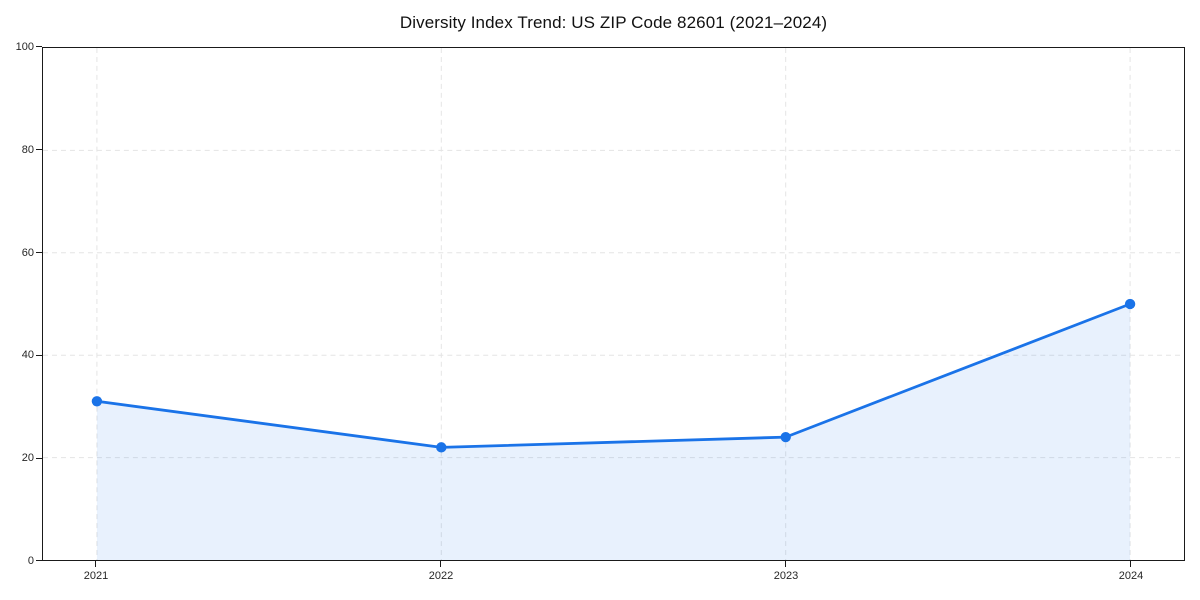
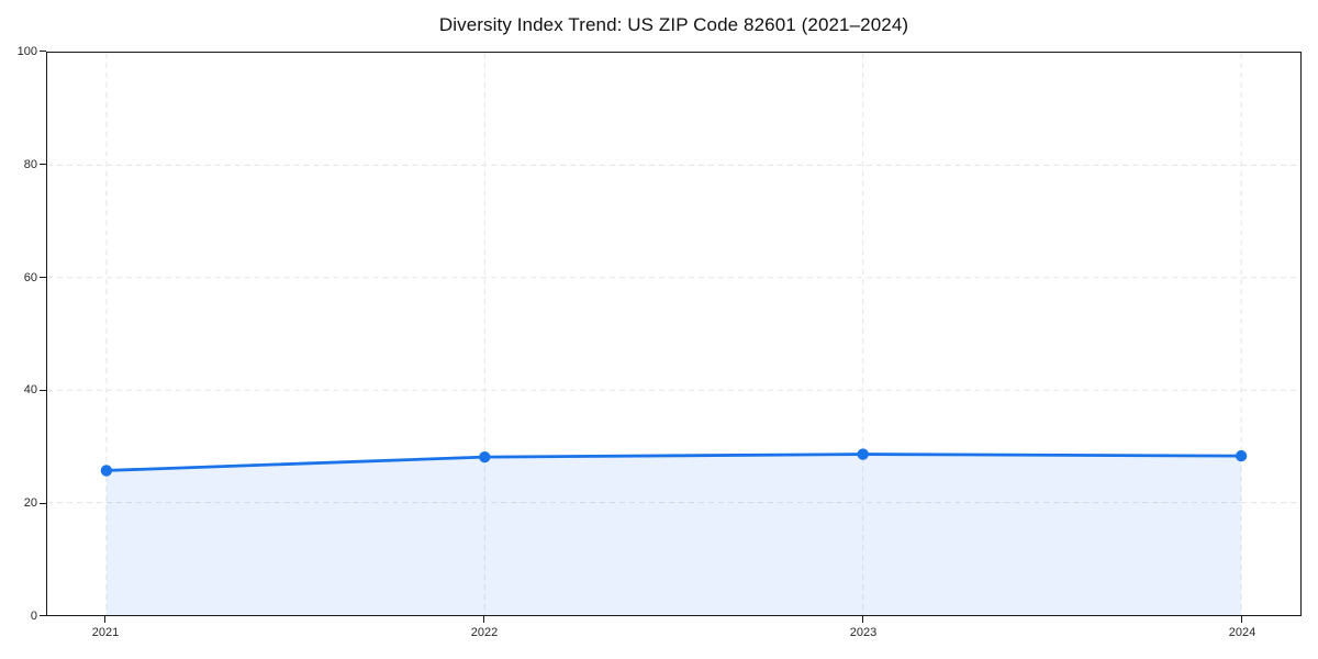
2021: 31 -> 26
2022: 22 -> 28
2023: 24 -> 29
2024: 50 -> 28
